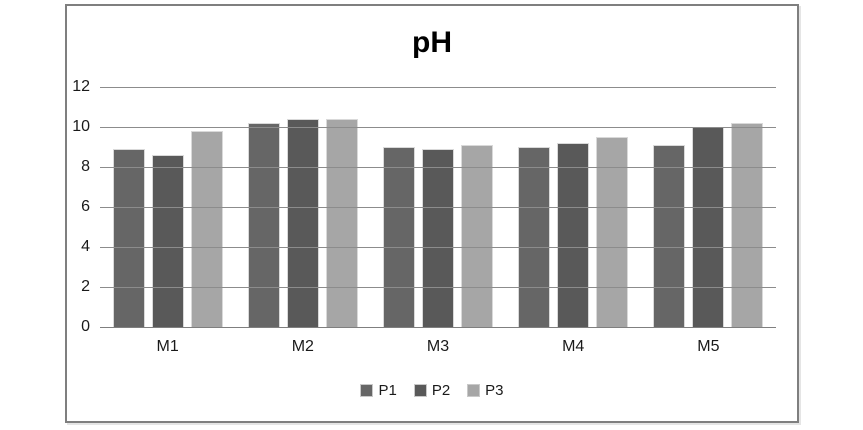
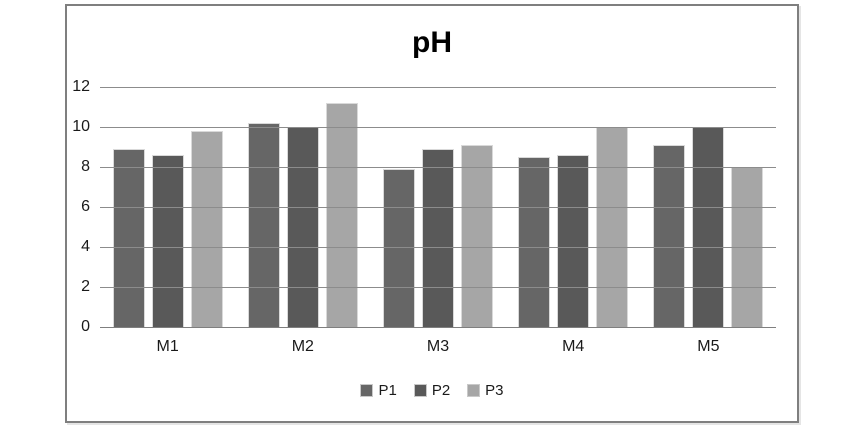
P2/M2: 10.4 -> 10.0
P3/M2: 10.4 -> 11.2
P1/M3: 9.0 -> 7.9
P1/M4: 9.0 -> 8.5
P2/M4: 9.2 -> 8.6
P3/M4: 9.5 -> 10.0
P3/M5: 10.2 -> 8.0
